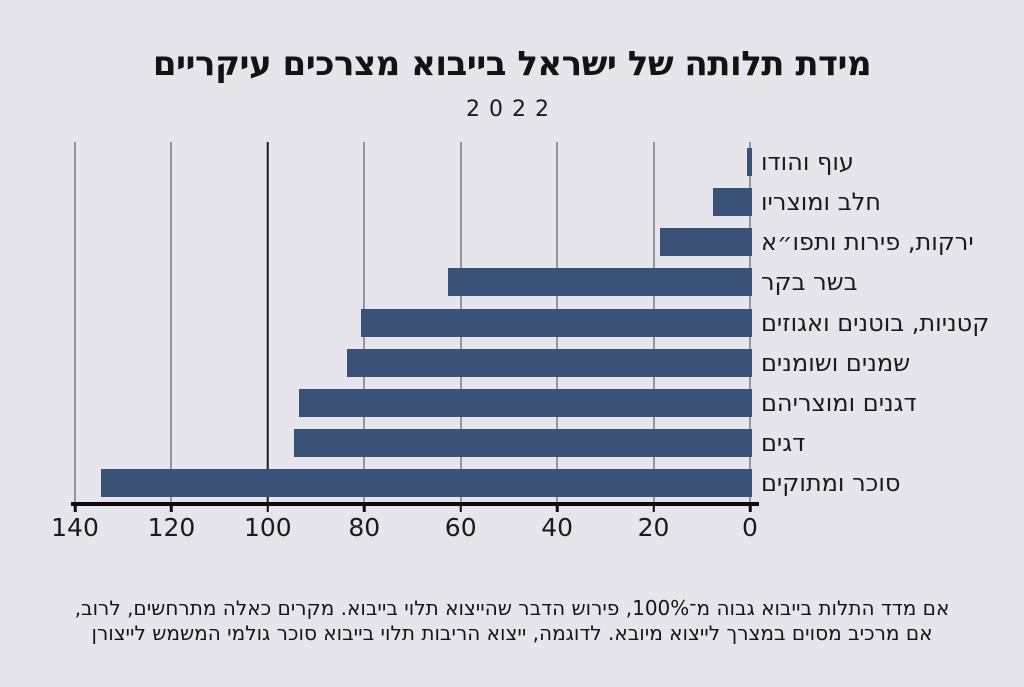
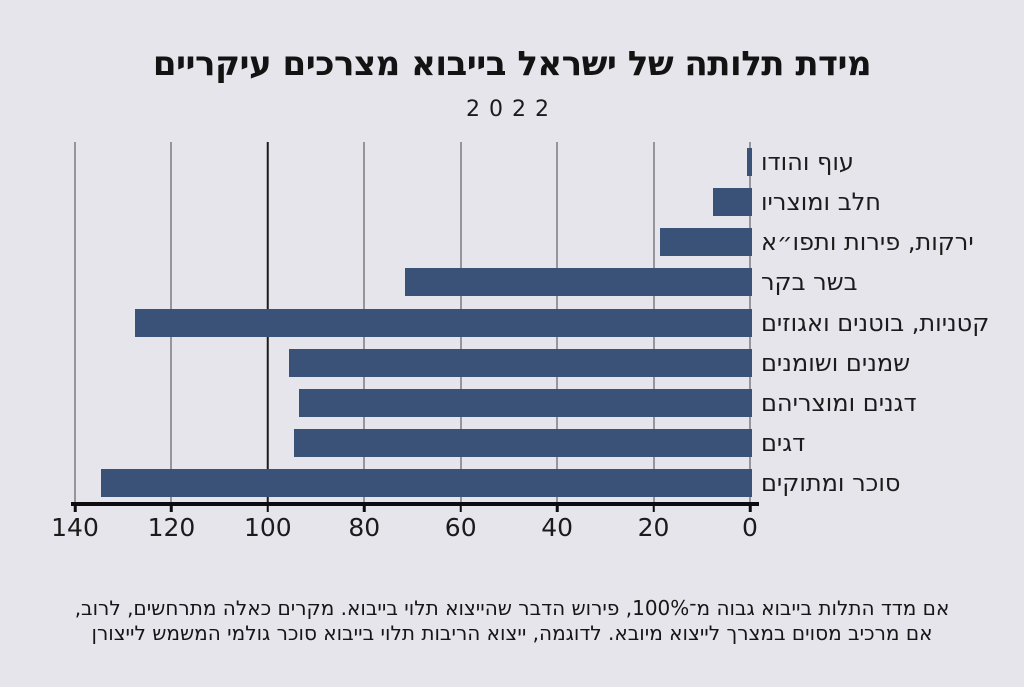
בשר בקר: 63 -> 72
קטניות, בוטנים ואגוזים: 81 -> 128
שמנים ושומנים: 84 -> 96
